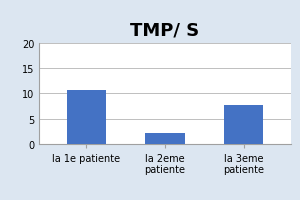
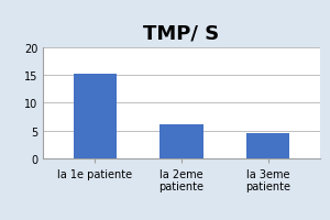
la 1e patiente: 10.6 -> 15.3
la 2eme patiente: 2.2 -> 6.1
la 3eme patiente: 7.8 -> 4.5
